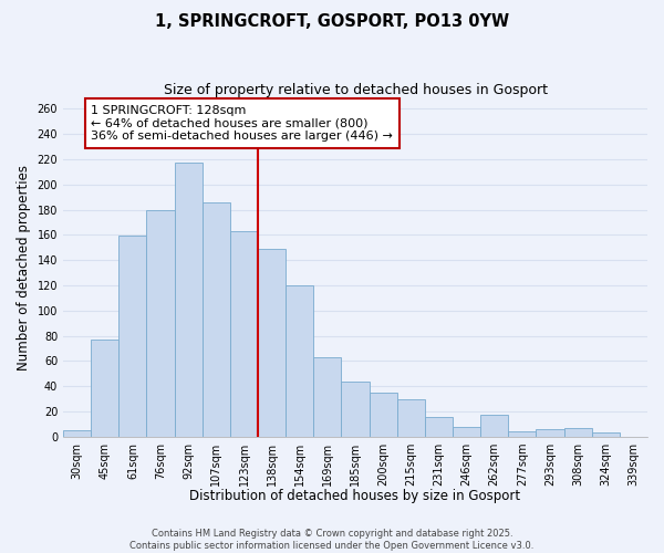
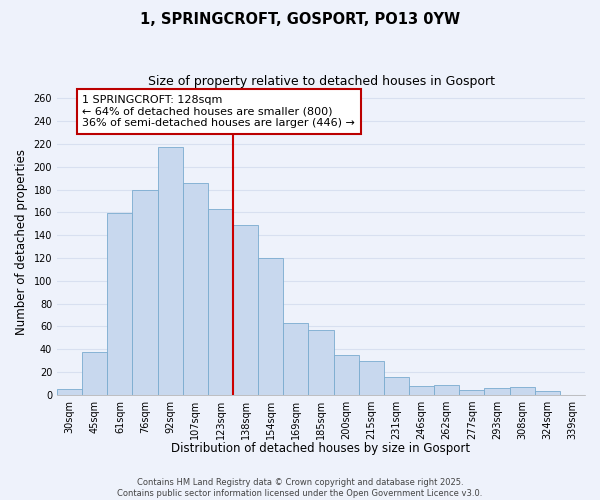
45sqm: 77 -> 38
185sqm: 44 -> 57
262sqm: 17 -> 9
